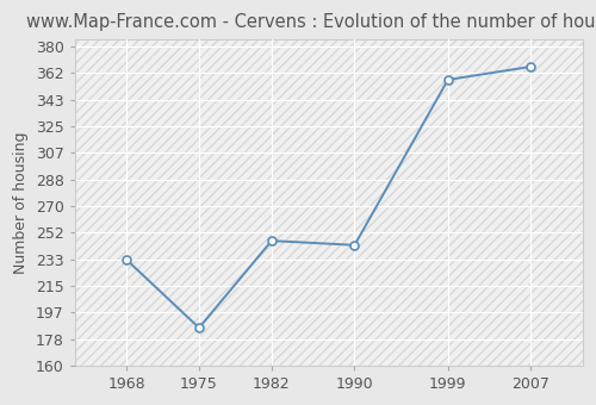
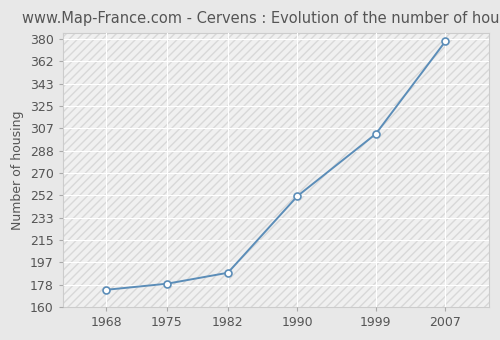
1968: 233 -> 174
1975: 186 -> 179
1982: 246 -> 188
1990: 243 -> 251
1999: 357 -> 302
2007: 366 -> 378
